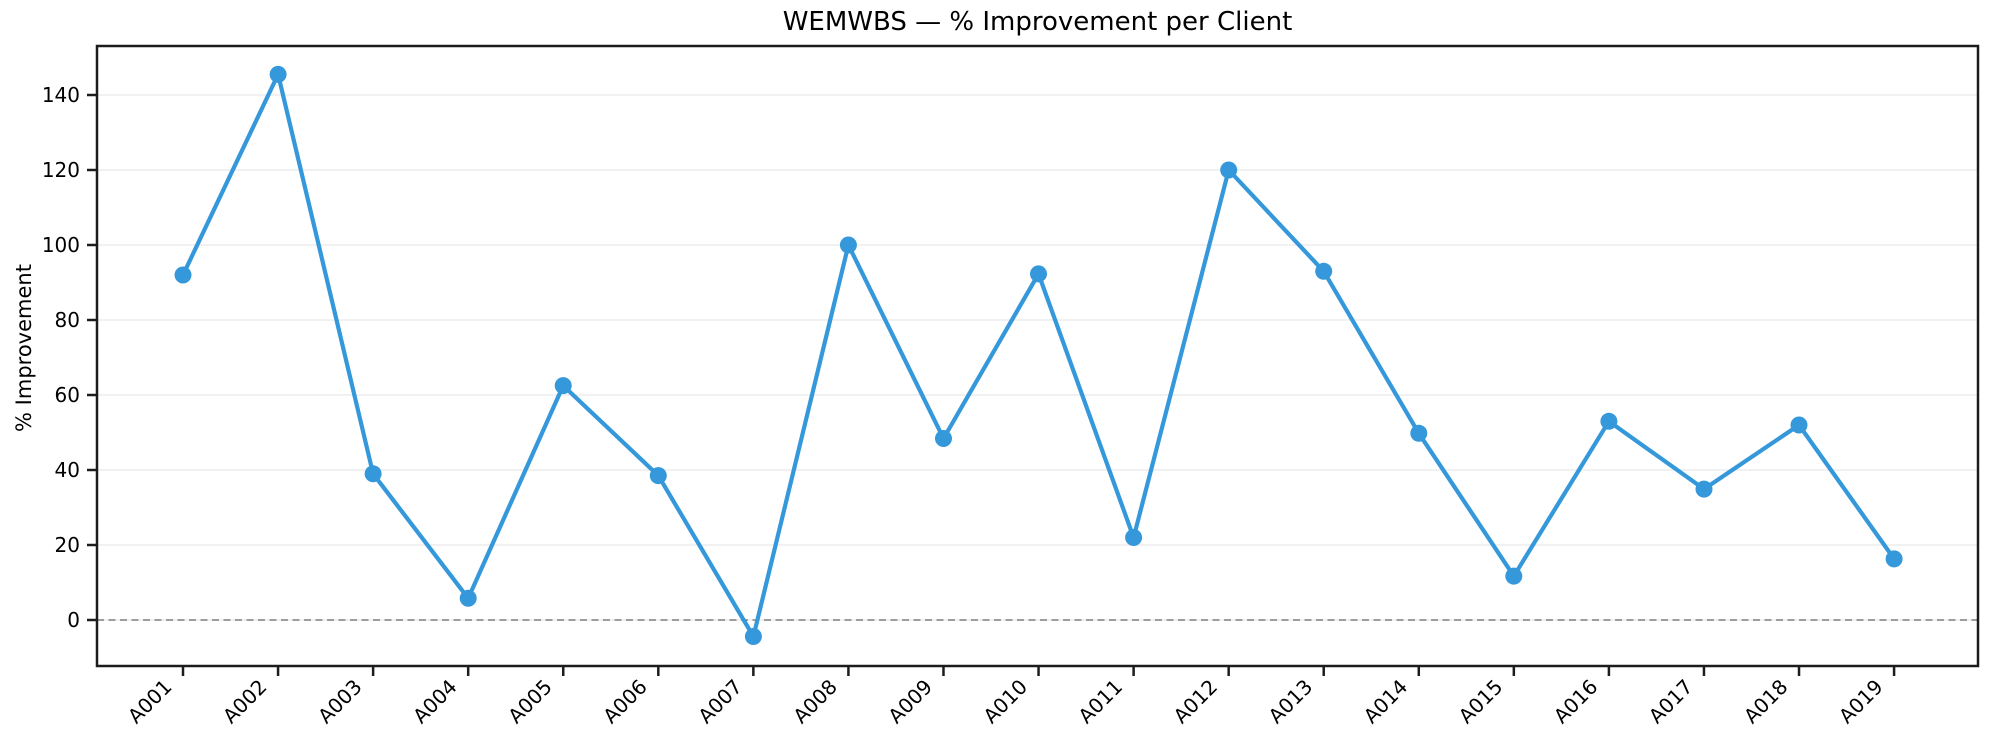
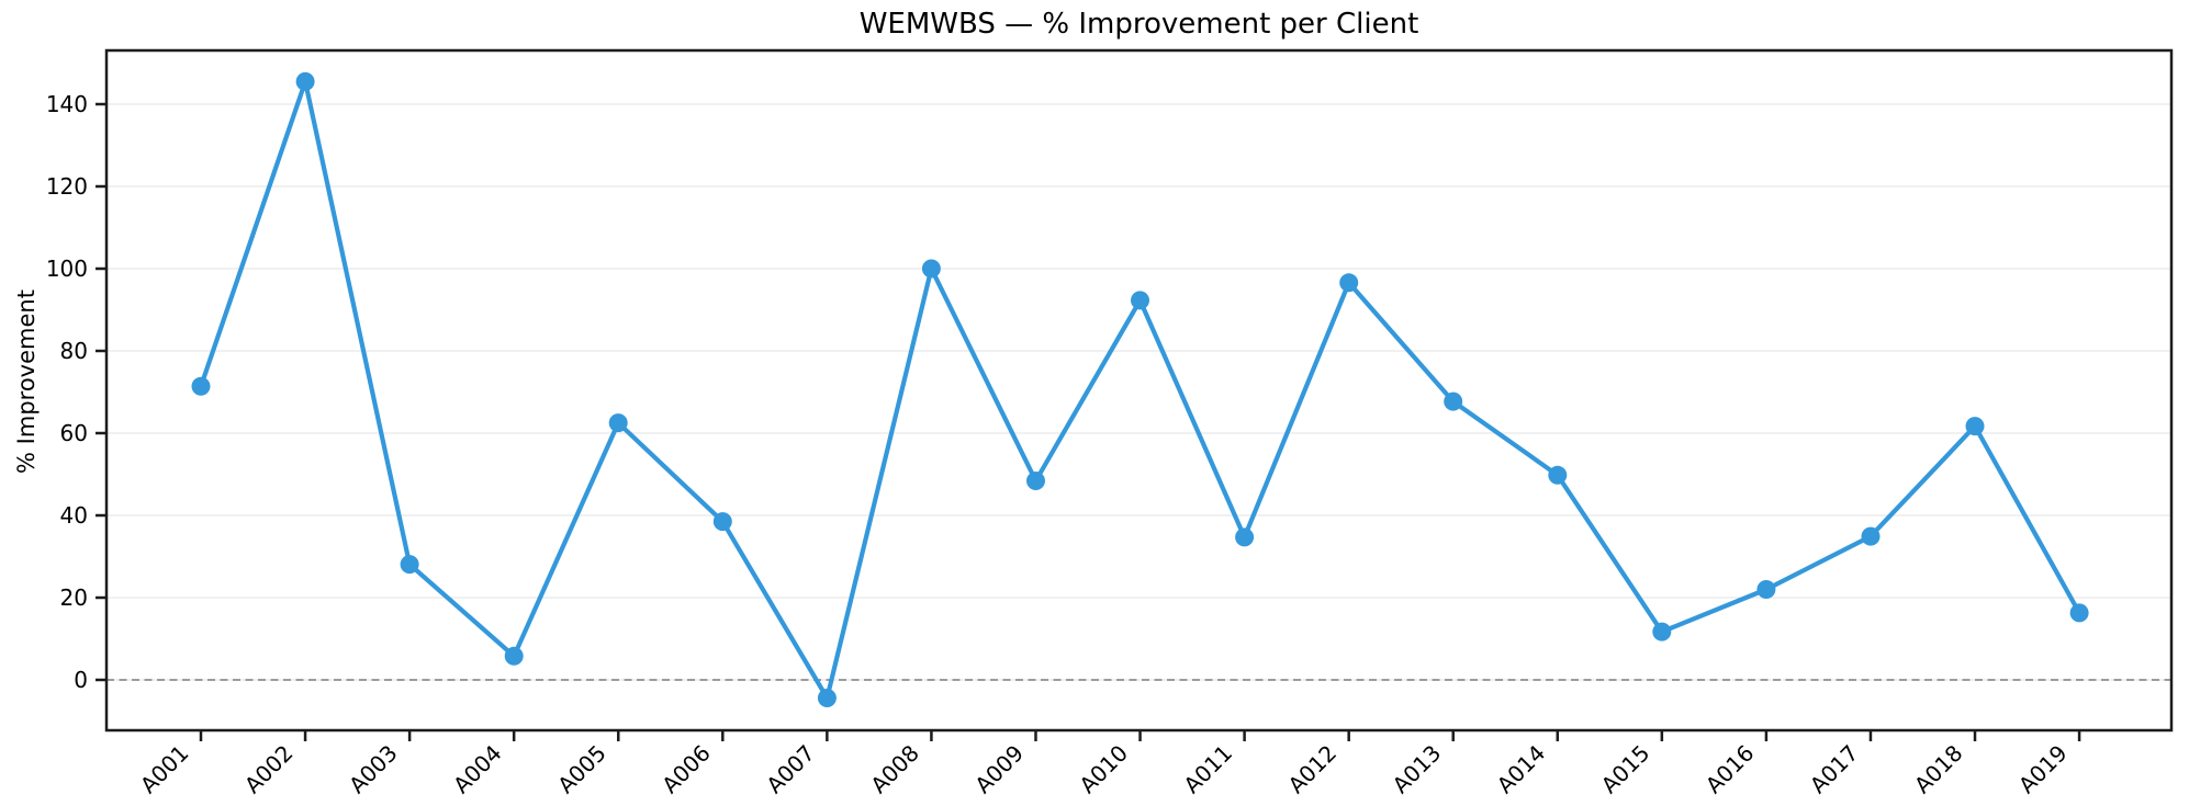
A001: 92 -> 71
A003: 39 -> 28
A011: 22 -> 35
A012: 120 -> 97
A013: 93 -> 68
A016: 53 -> 22
A018: 52 -> 62
